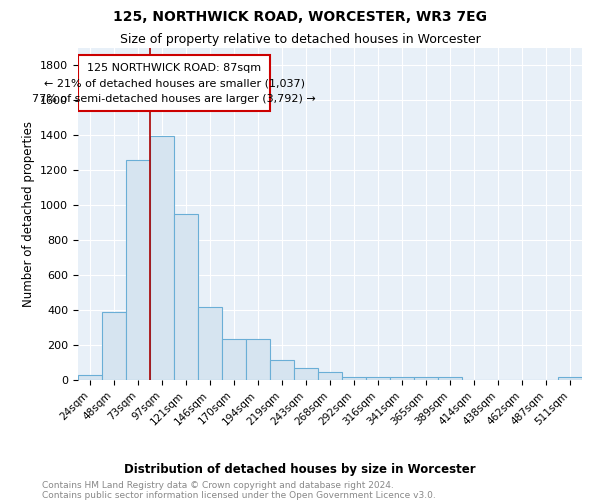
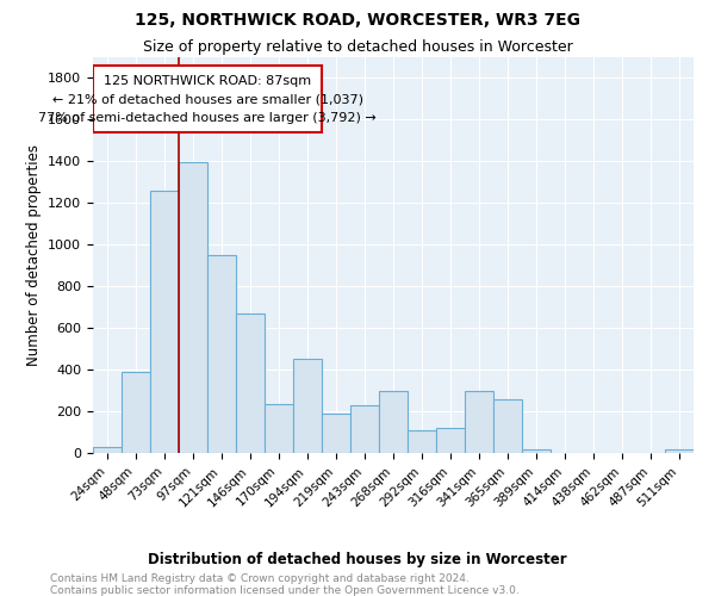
146sqm: 420 -> 670
194sqm: 240 -> 450
219sqm: 120 -> 190
243sqm: 70 -> 230
268sqm: 50 -> 300
292sqm: 20 -> 110
316sqm: 20 -> 120
341sqm: 20 -> 300
365sqm: 20 -> 260
